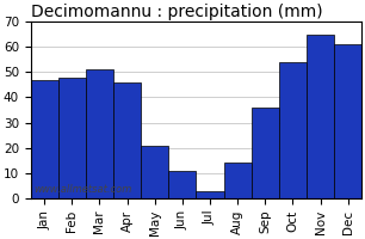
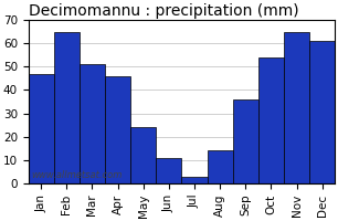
Feb: 48 -> 65
May: 21 -> 24
